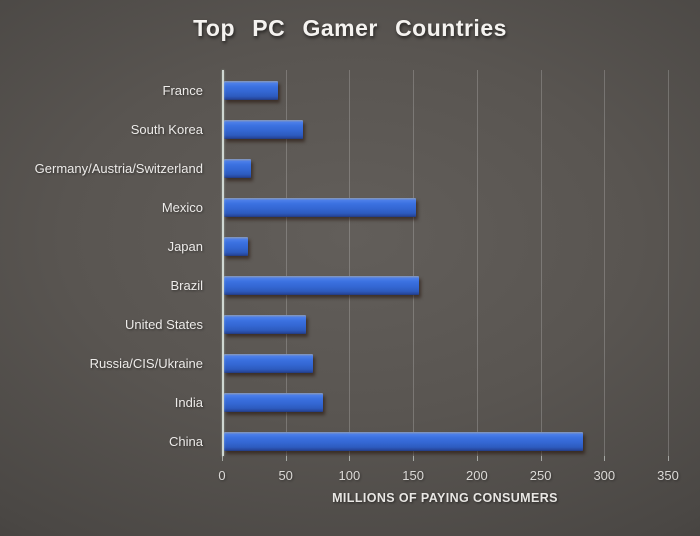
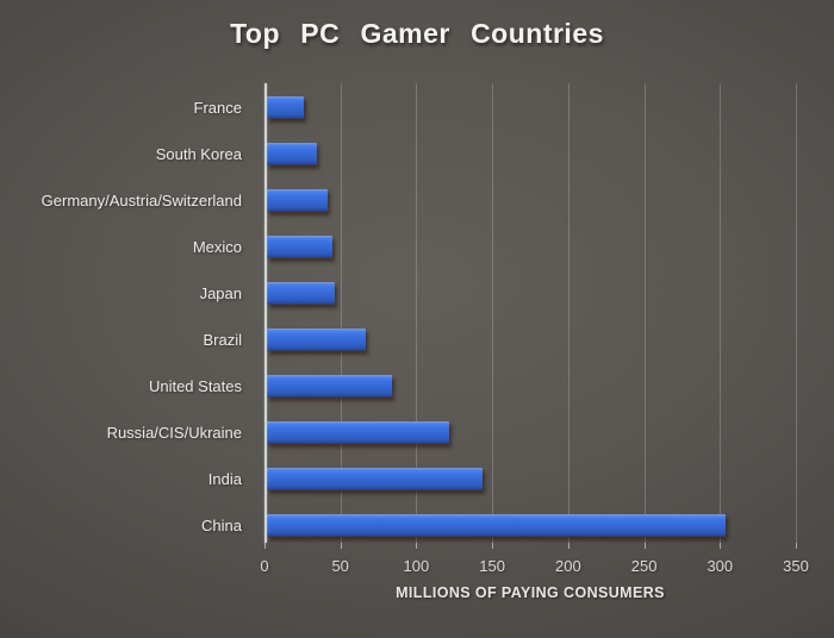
France: 42 -> 24
South Korea: 62 -> 33
Germany/Austria/Switzerland: 21 -> 40
Mexico: 151 -> 43
Japan: 19 -> 45
Brazil: 153 -> 65
United States: 64 -> 82
Russia/CIS/Ukraine: 70 -> 120
India: 78 -> 142
China: 282 -> 302
